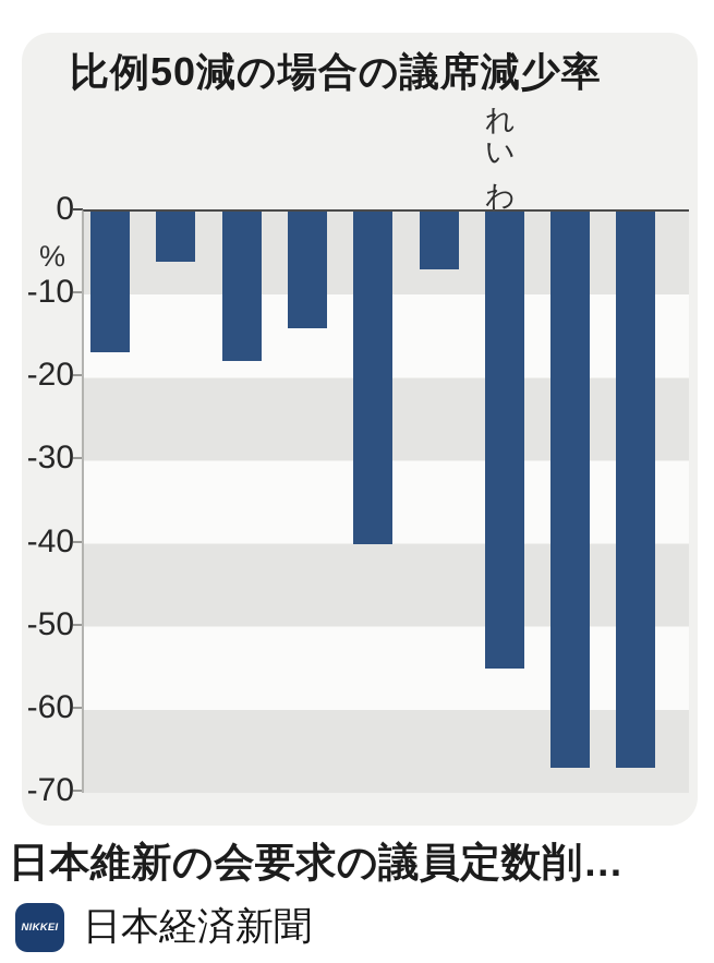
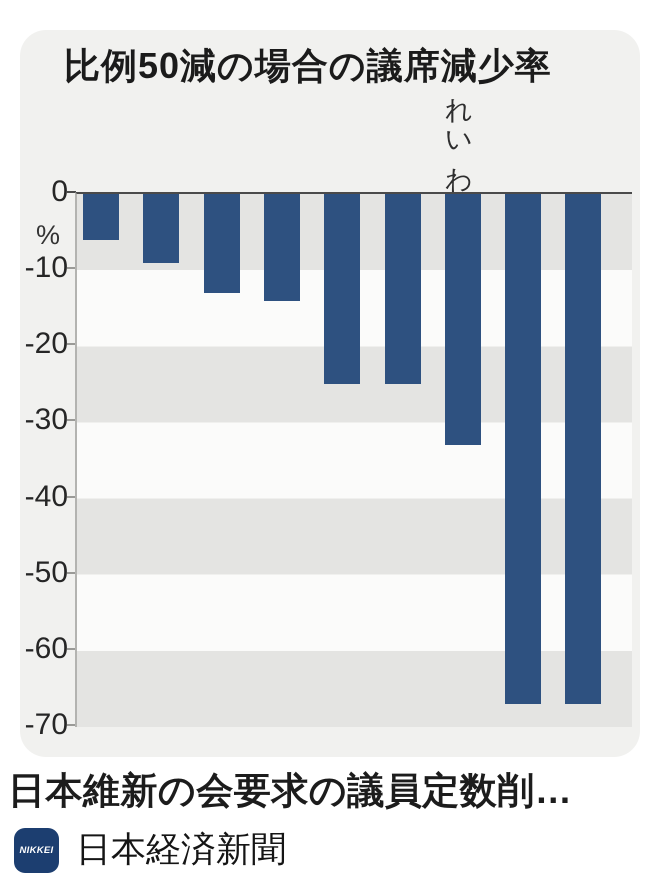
立民: -17 -> -6
自民: -6 -> -9
維新: -18 -> -13
公明: -40 -> -25
共産: -7 -> -25
れいわ: -55 -> -33
